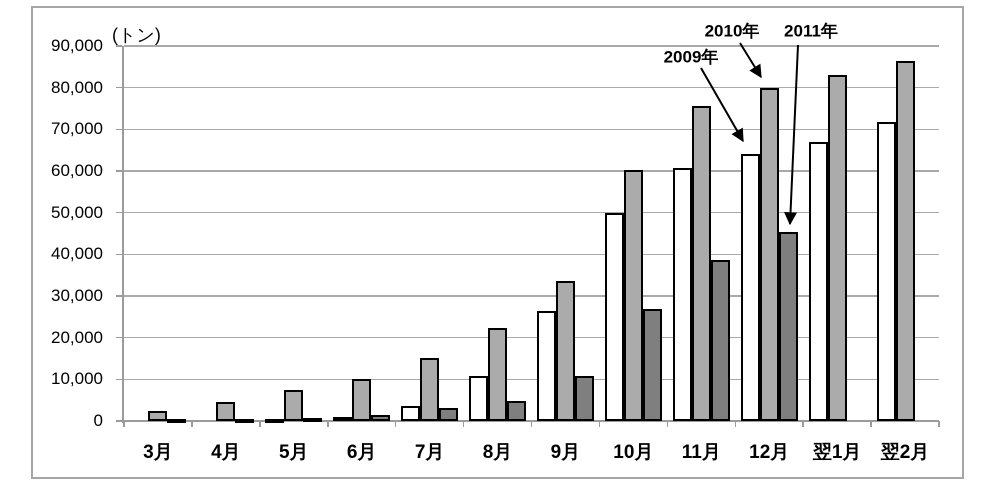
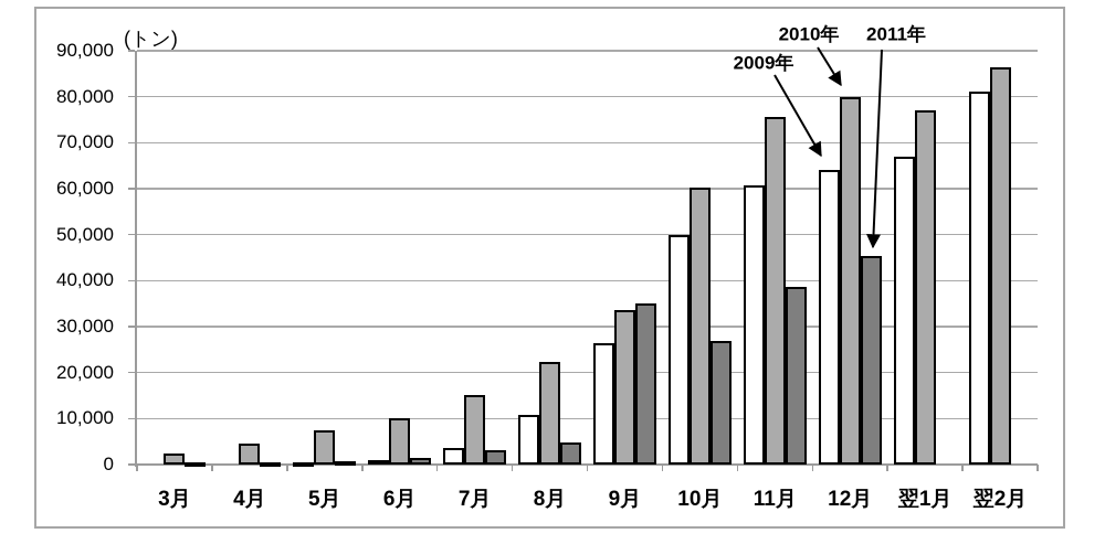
2011年/9月: 11000 -> 35000
2010年/翌1月: 83000 -> 77000
2009年/翌2月: 72000 -> 81000
